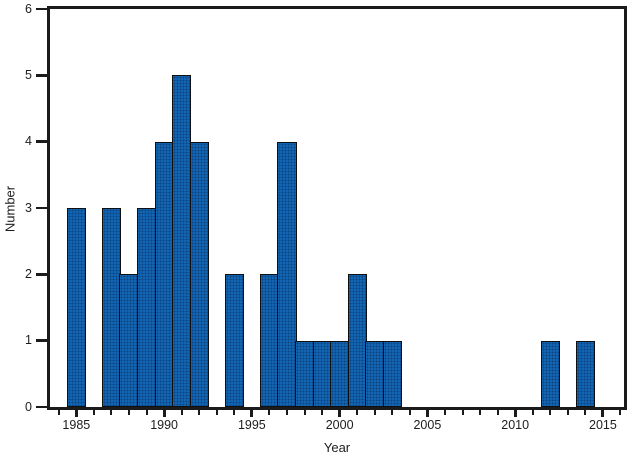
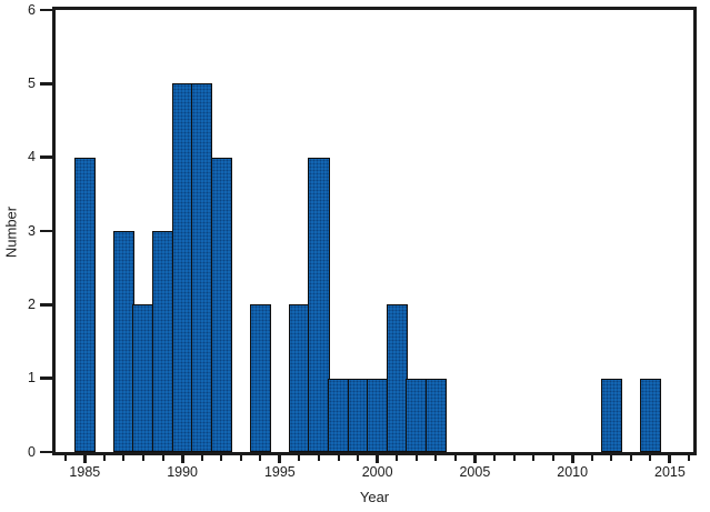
1985: 3 -> 4
1990: 4 -> 5
